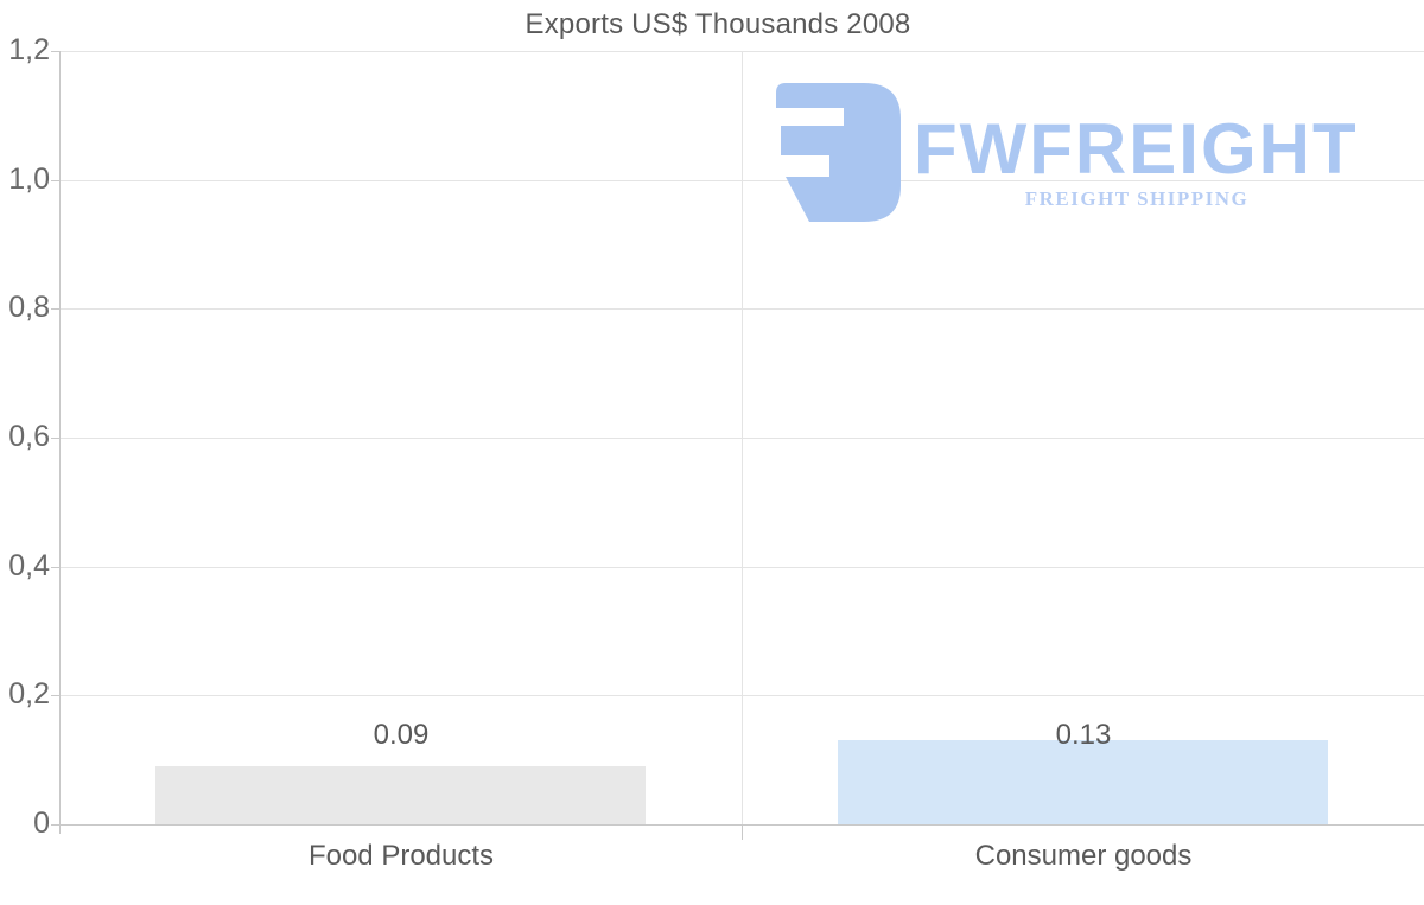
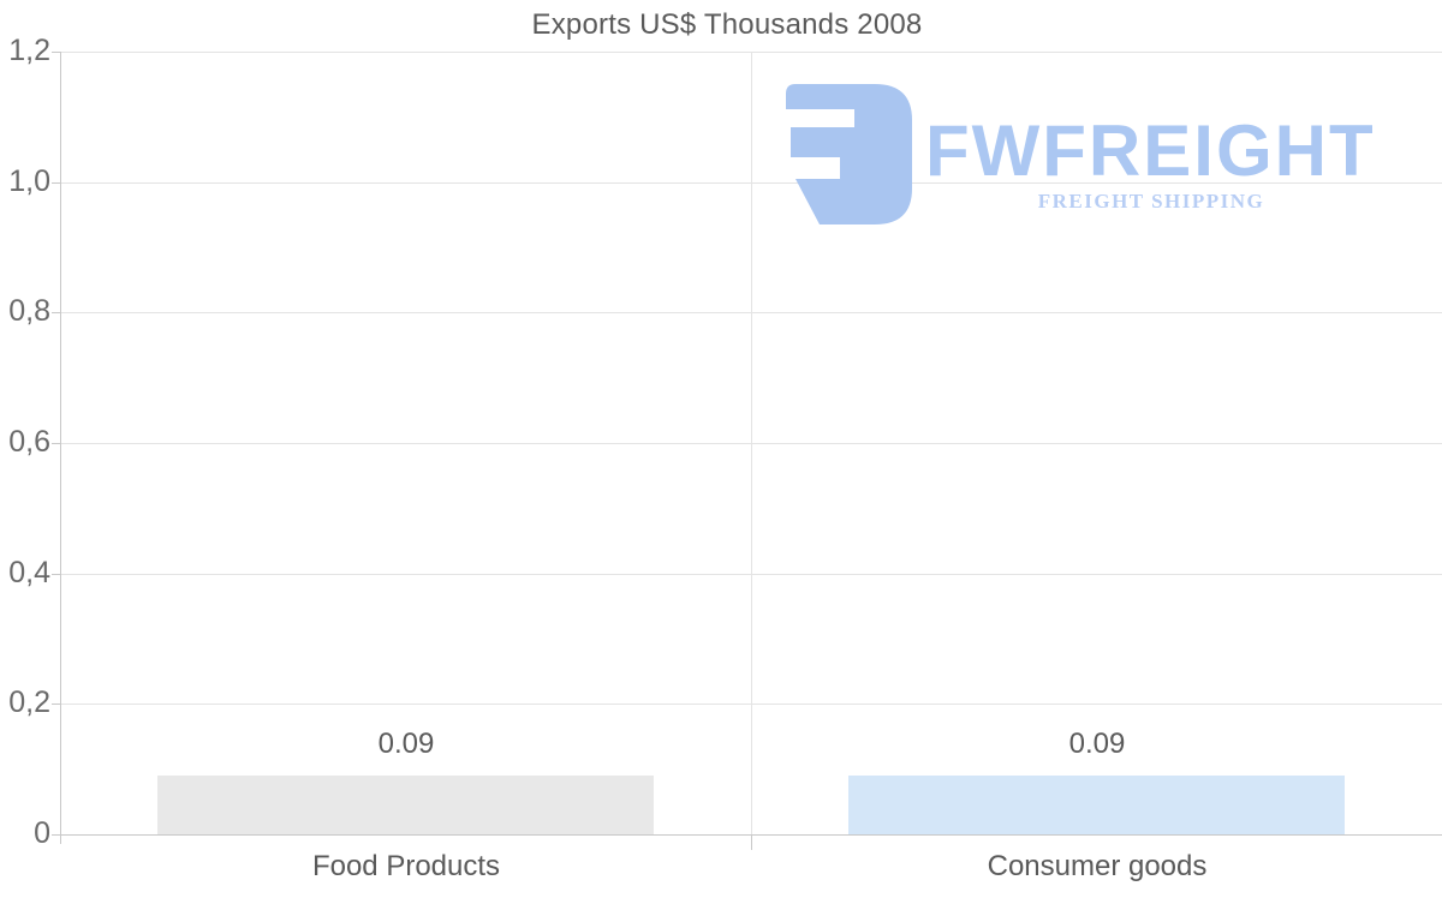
Consumer goods: 0.13 -> 0.09
